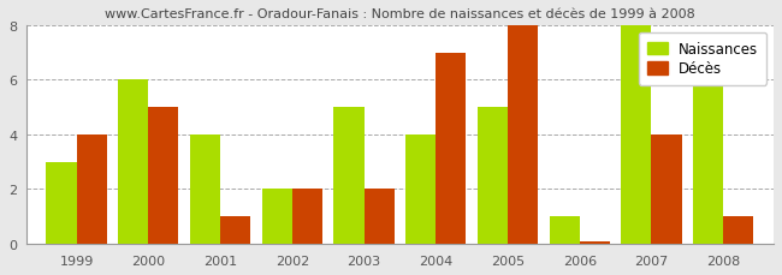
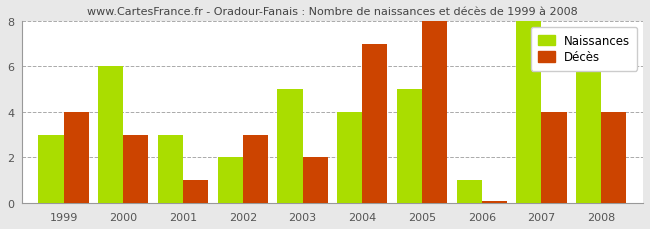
Décès/2000: 5.0 -> 3.0
Naissances/2001: 4 -> 3
Décès/2002: 2.0 -> 3.0
Décès/2008: 1.0 -> 4.0
